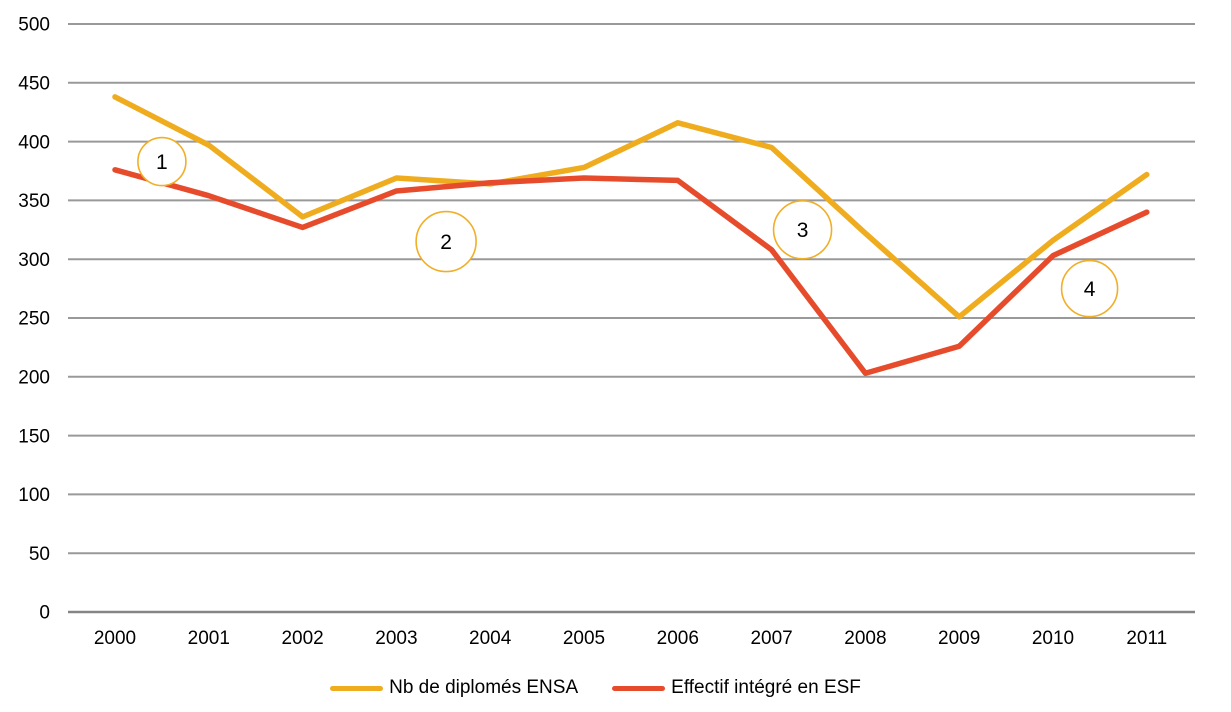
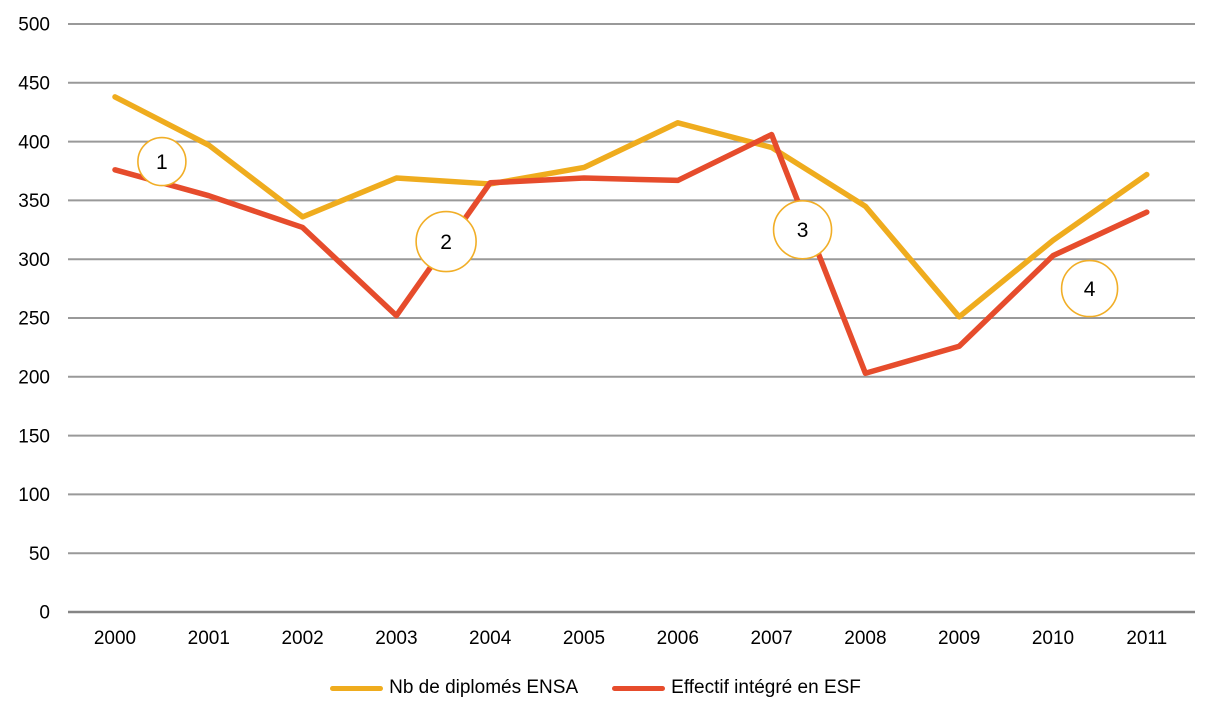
Effectif intégré en ESF/2003: 358 -> 252
Effectif intégré en ESF/2007: 308 -> 406
Nb de diplomés ENSA/2008: 322 -> 345
